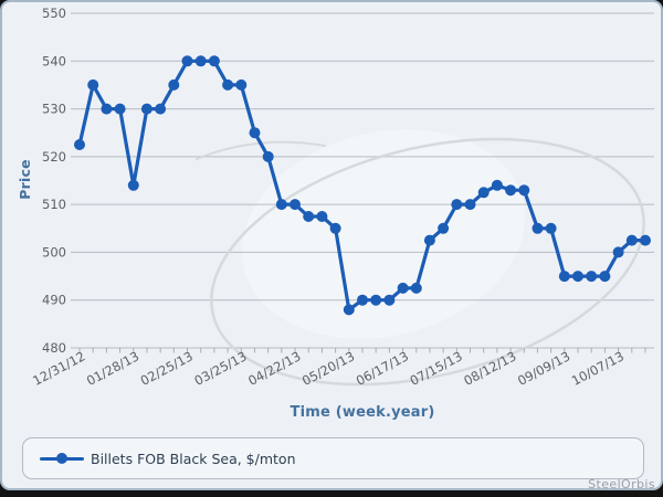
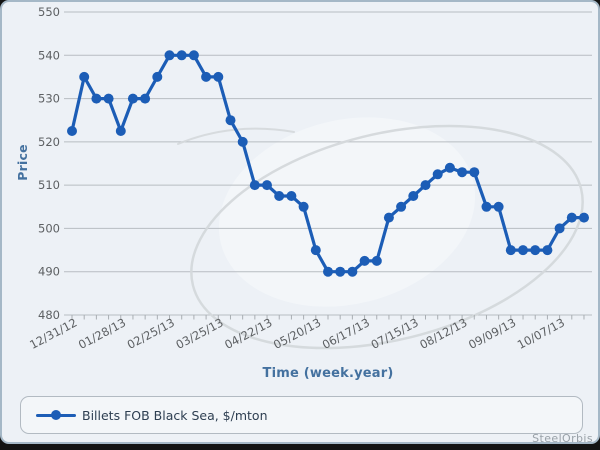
01/28/13: 514 -> 522
05/20/13: 488 -> 495
07/15/13: 510 -> 508
